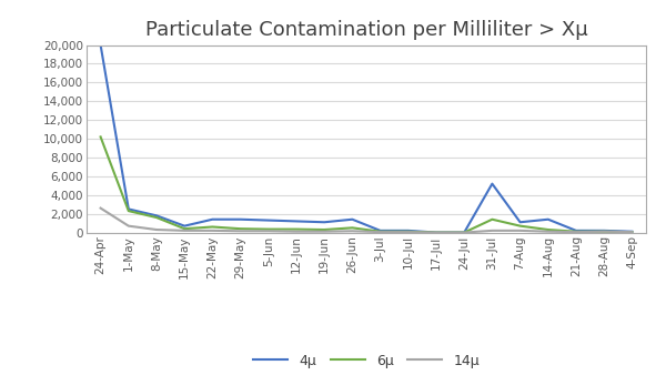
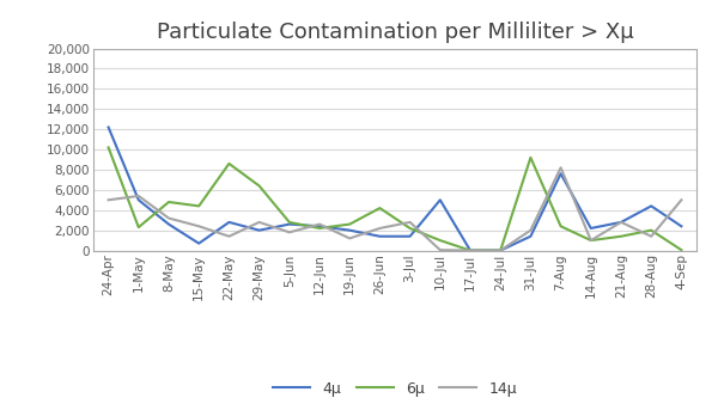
4μ/24-Apr: 20,000 -> 12,200
14μ/24-Apr: 2,600 -> 5,000
4μ/1-May: 2,500 -> 5,000
14μ/1-May: 700 -> 5,400
4μ/8-May: 1,800 -> 2,600
6μ/8-May: 1,600 -> 4,800
14μ/8-May: 300 -> 3,200
6μ/15-May: 400 -> 4,400
14μ/15-May: 200 -> 2,400
4μ/22-May: 1,400 -> 2,800
6μ/22-May: 600 -> 8,600
14μ/22-May: 200 -> 1,400
4μ/29-May: 1,400 -> 2,000
6μ/29-May: 400 -> 6,400
14μ/29-May: 200 -> 2,800
4μ/5-Jun: 1,300 -> 2,600
6μ/5-Jun: 400 -> 2,800
14μ/5-Jun: 200 -> 1,800
4μ/12-Jun: 1,200 -> 2,400
6μ/12-Jun: 400 -> 2,200
14μ/12-Jun: 100 -> 2,600
4μ/19-Jun: 1,100 -> 2,000
6μ/19-Jun: 300 -> 2,600
14μ/19-Jun: 100 -> 1,200
6μ/26-Jun: 500 -> 4,200
14μ/26-Jun: 200 -> 2,200
4μ/3-Jul: 200 -> 1,400
6μ/3-Jul: 100 -> 2,200
14μ/3-Jul: 0 -> 2,800
4μ/10-Jul: 200 -> 5,000
6μ/10-Jul: 100 -> 1,000
4μ/31-Jul: 5,200 -> 1,400
6μ/31-Jul: 1,400 -> 9,200
14μ/31-Jul: 200 -> 2,000
4μ/7-Aug: 1,100 -> 7,600
6μ/7-Aug: 700 -> 2,400
14μ/7-Aug: 200 -> 8,200
4μ/14-Aug: 1,400 -> 2,200
6μ/14-Aug: 300 -> 1,000
14μ/14-Aug: 100 -> 1,000
4μ/21-Aug: 200 -> 2,800
6μ/21-Aug: 100 -> 1,400
14μ/21-Aug: 0 -> 2,800
4μ/28-Aug: 200 -> 4,400
6μ/28-Aug: 100 -> 2,000
14μ/28-Aug: 100 -> 1,400
4μ/4-Sep: 100 -> 2,400
14μ/4-Sep: 0 -> 5,000
